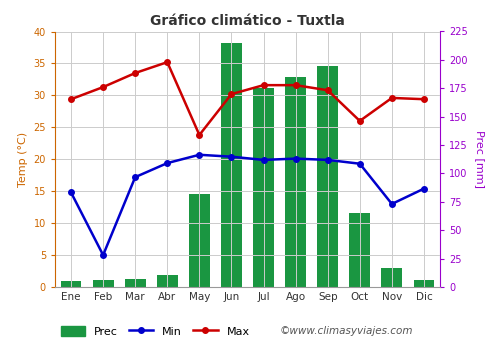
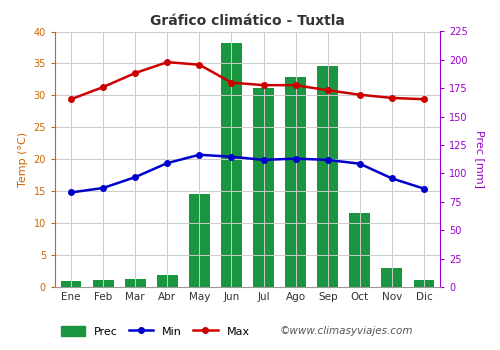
Min/Feb: 5.0 -> 15.5
Max/May: 23.8 -> 34.8
Max/Jun: 30.2 -> 32.0
Max/Oct: 26.0 -> 30.1
Min/Nov: 13.0 -> 17.0
